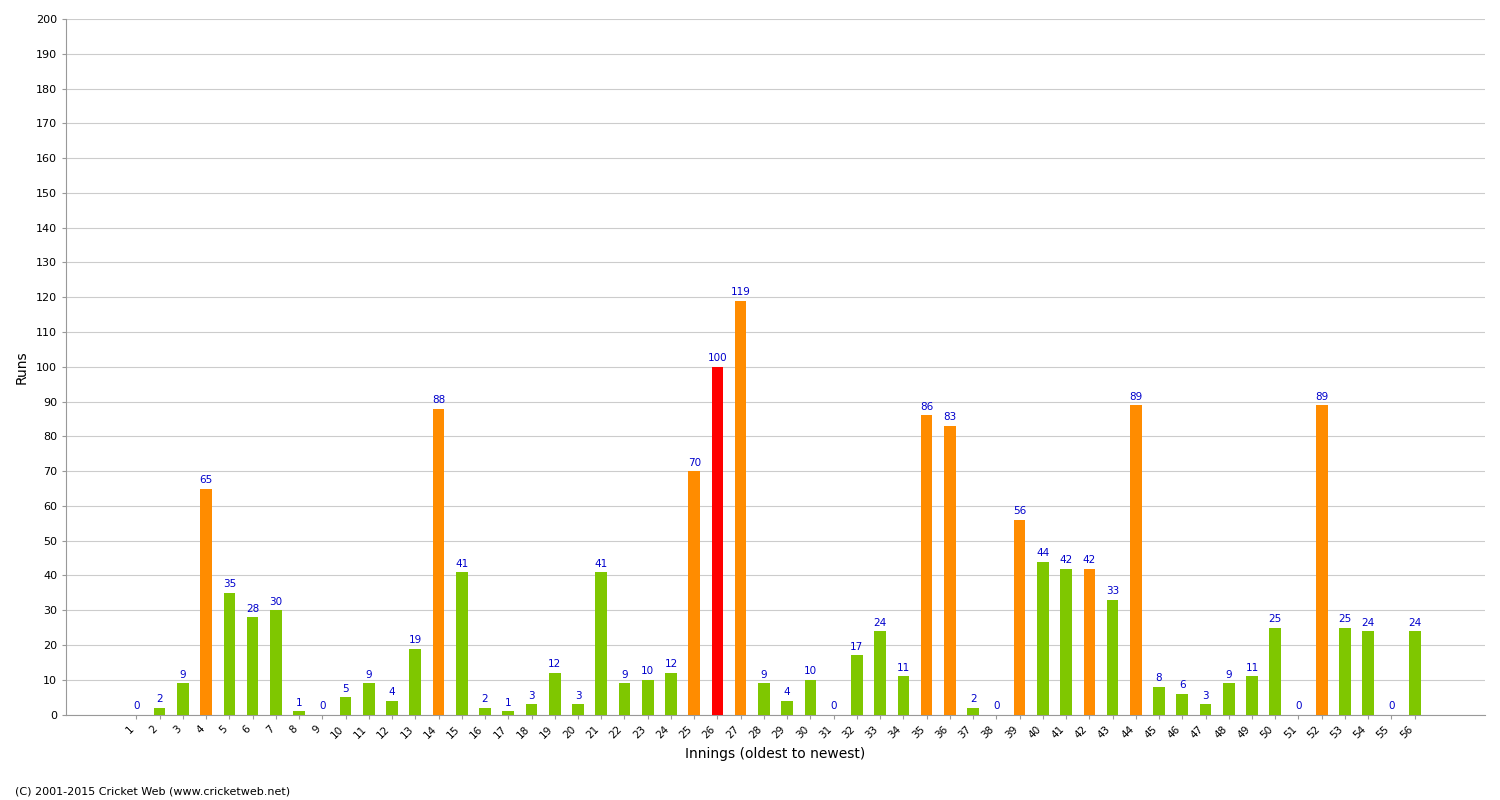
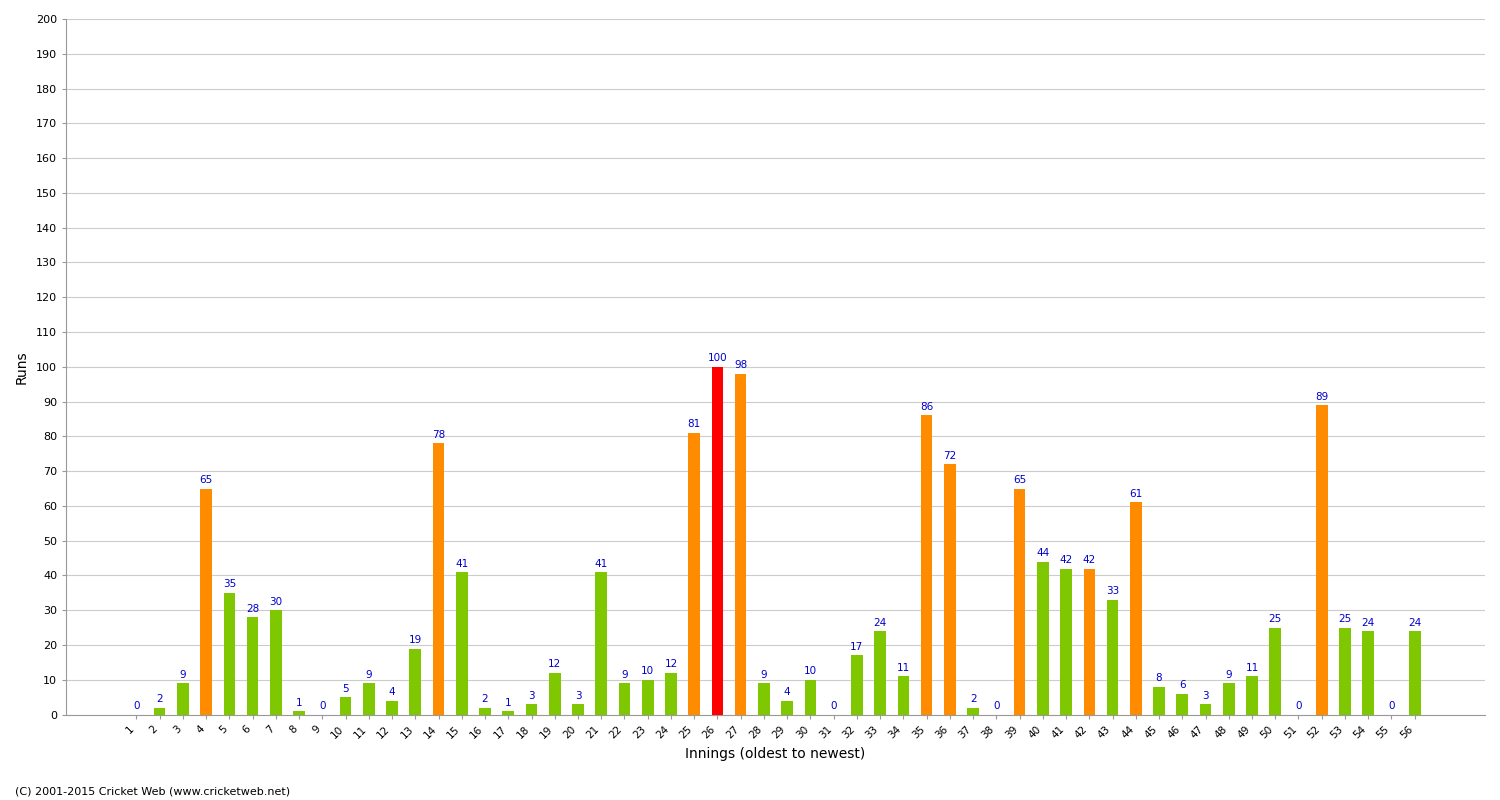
14: 88 -> 78
25: 70 -> 81
27: 119 -> 98
36: 83 -> 72
39: 56 -> 65
44: 89 -> 61
